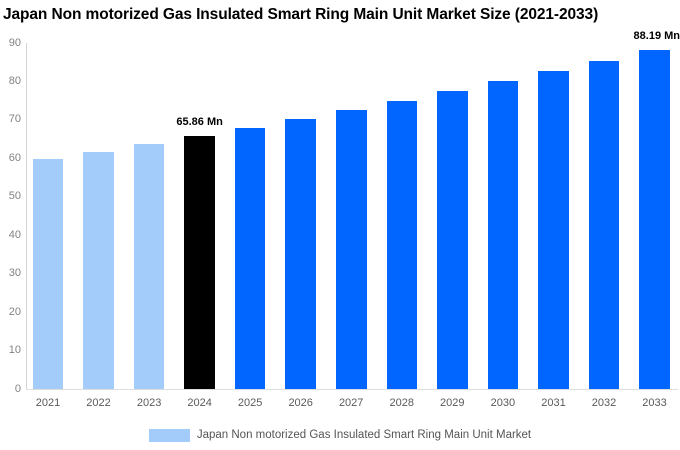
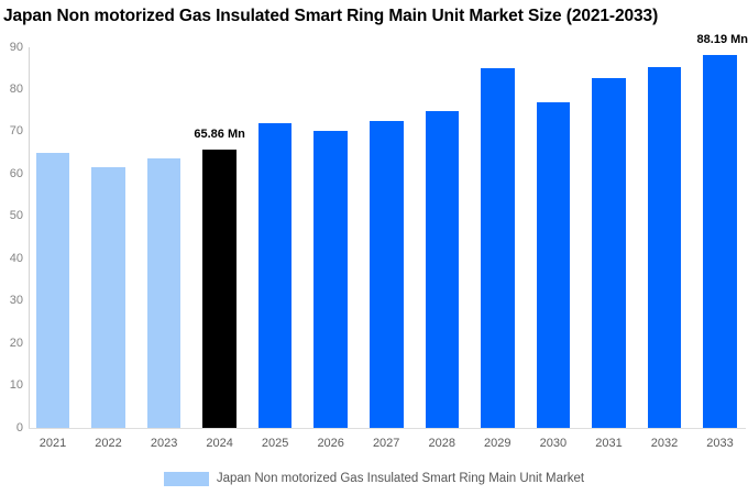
2021: 60 -> 65
2025: 68 -> 72
2029: 77 -> 85
2030: 80 -> 77
